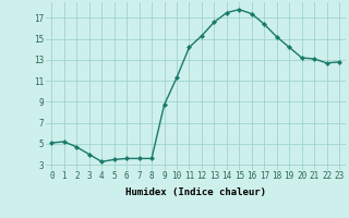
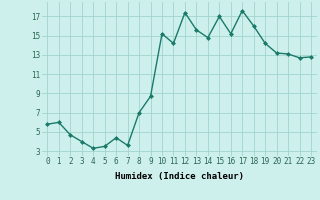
0: 5.1 -> 5.8
1: 5.2 -> 6.0
6: 3.6 -> 4.4
8: 3.6 -> 7.0
10: 11.3 -> 15.2
12: 15.3 -> 17.4
13: 16.6 -> 15.6
14: 17.5 -> 14.8
15: 17.8 -> 17.0
16: 17.4 -> 15.2
17: 16.4 -> 17.6
18: 15.2 -> 16.0
